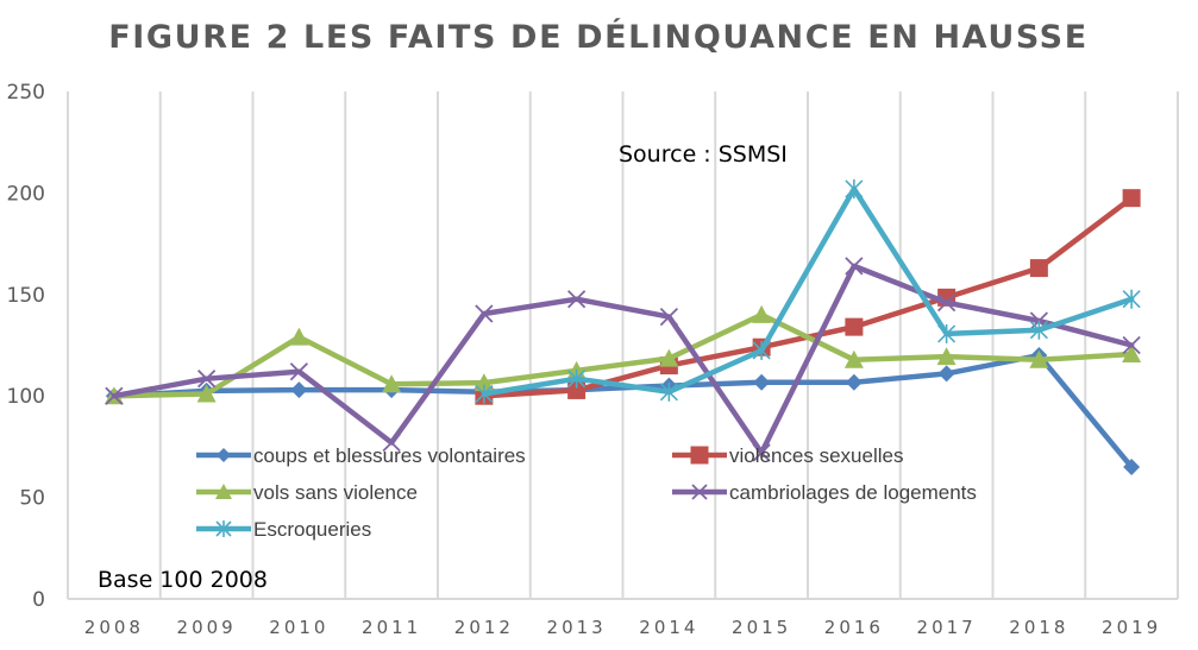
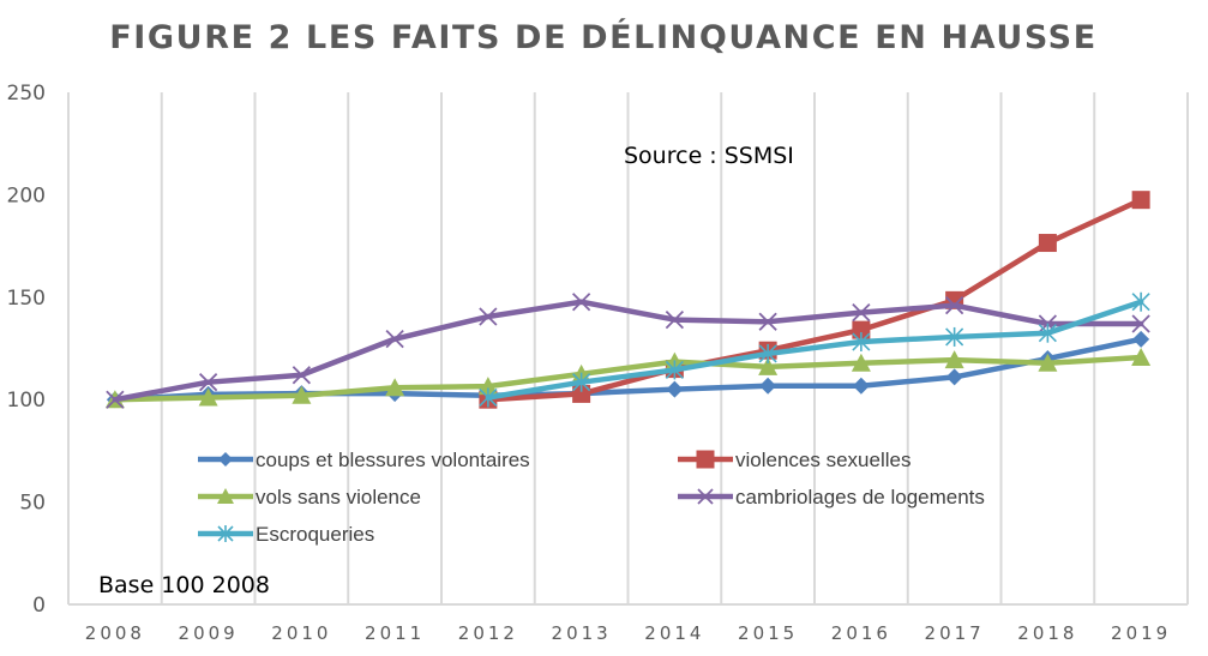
vols sans violence/2010: 129 -> 102
cambriolages de logements/2011: 77 -> 130
Escroqueries/2014: 102 -> 114
vols sans violence/2015: 140 -> 116
cambriolages de logements/2015: 72 -> 138
cambriolages de logements/2016: 164 -> 142
Escroqueries/2016: 202 -> 128
violences sexuelles/2018: 163 -> 176
coups et blessures volontaires/2019: 65 -> 130
cambriolages de logements/2019: 125 -> 137
